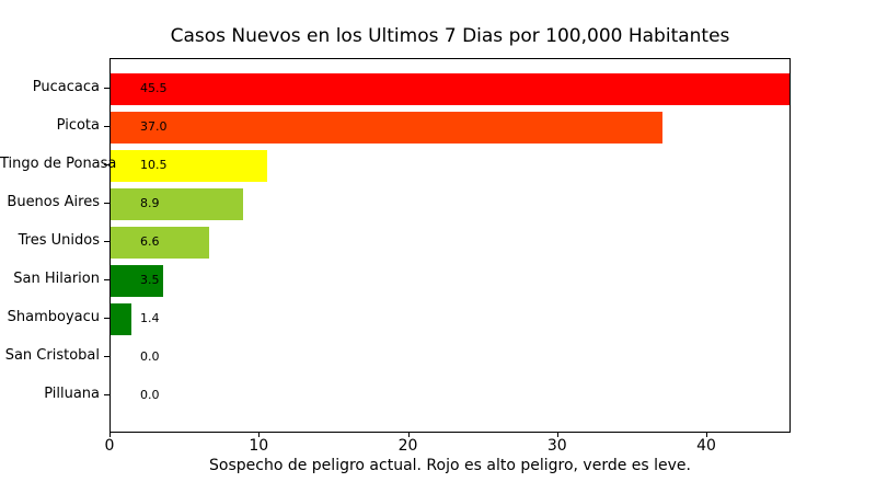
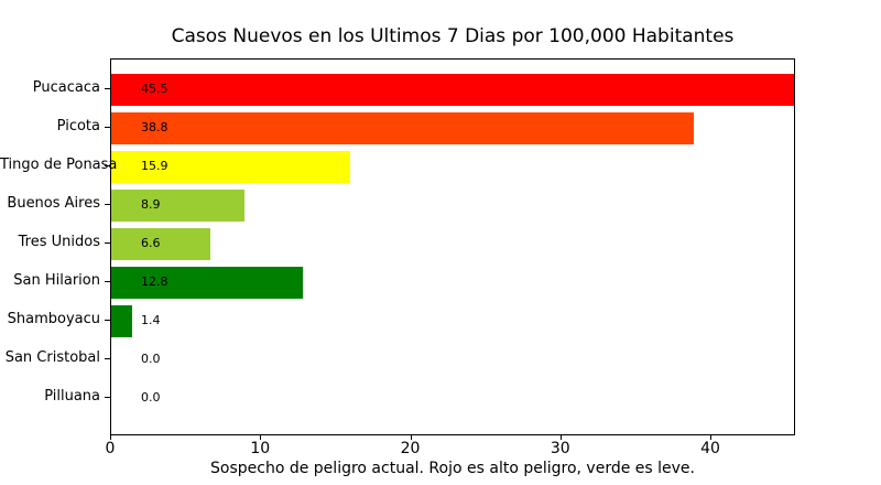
Picota: 37.0 -> 38.8
Tingo de Ponasa: 10.5 -> 15.9
San Hilarion: 3.5 -> 12.8
